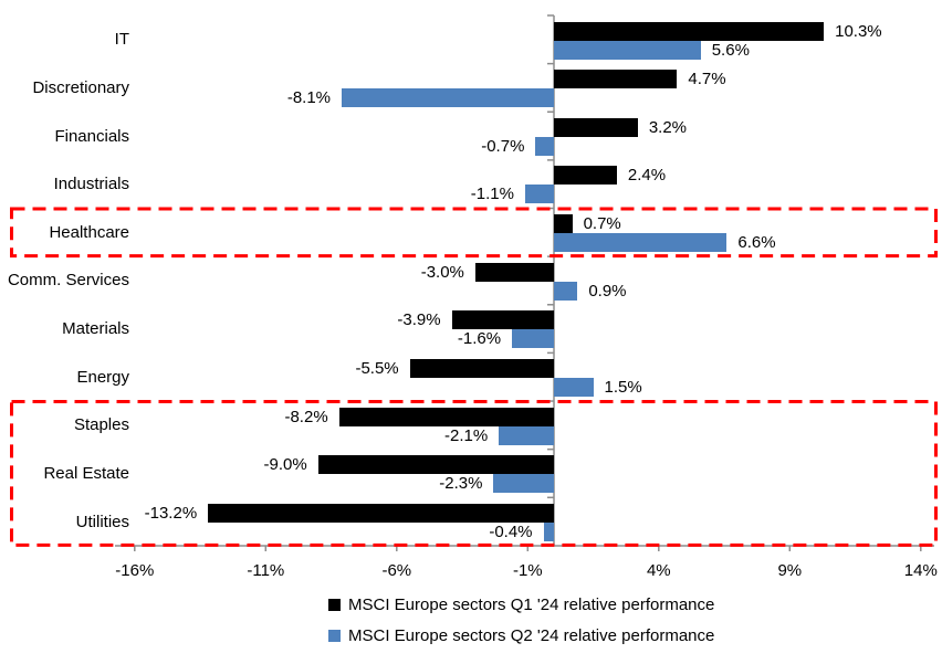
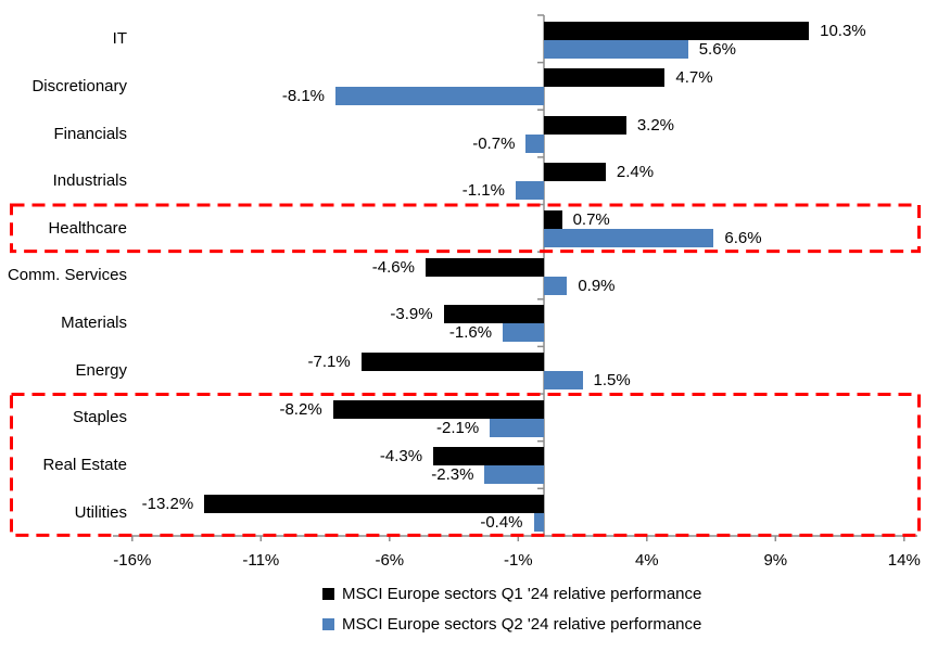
MSCI Europe sectors Q1 '24 relative performance/Comm. Services: -3.0% -> -4.6%
MSCI Europe sectors Q1 '24 relative performance/Energy: -5.5% -> -7.1%
MSCI Europe sectors Q1 '24 relative performance/Real Estate: -9.0% -> -4.3%
